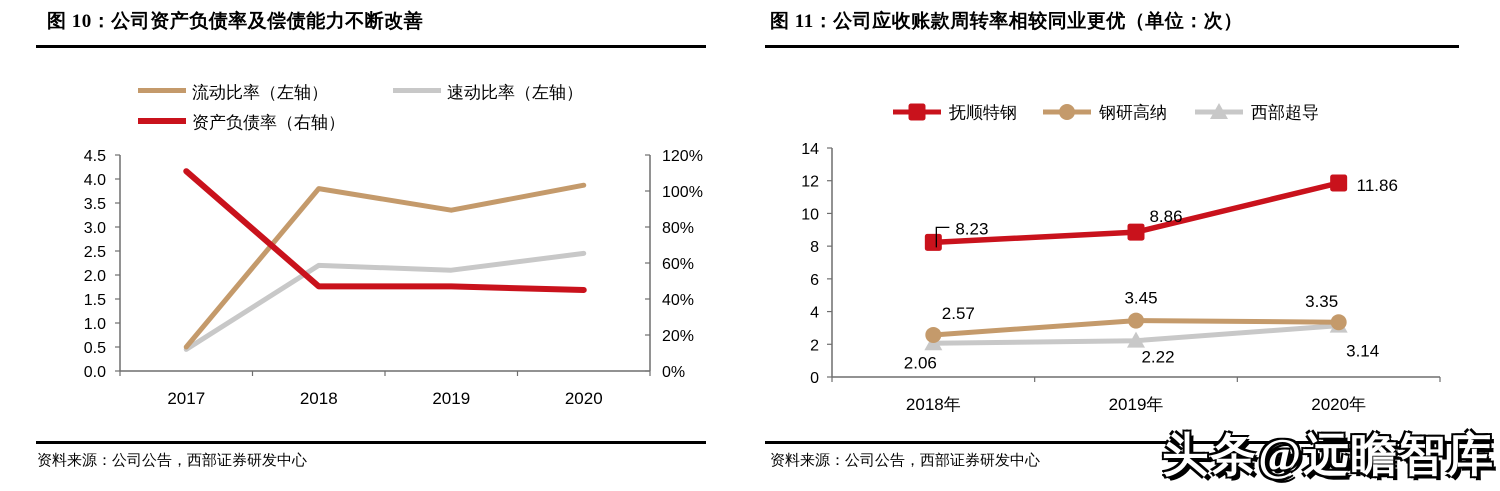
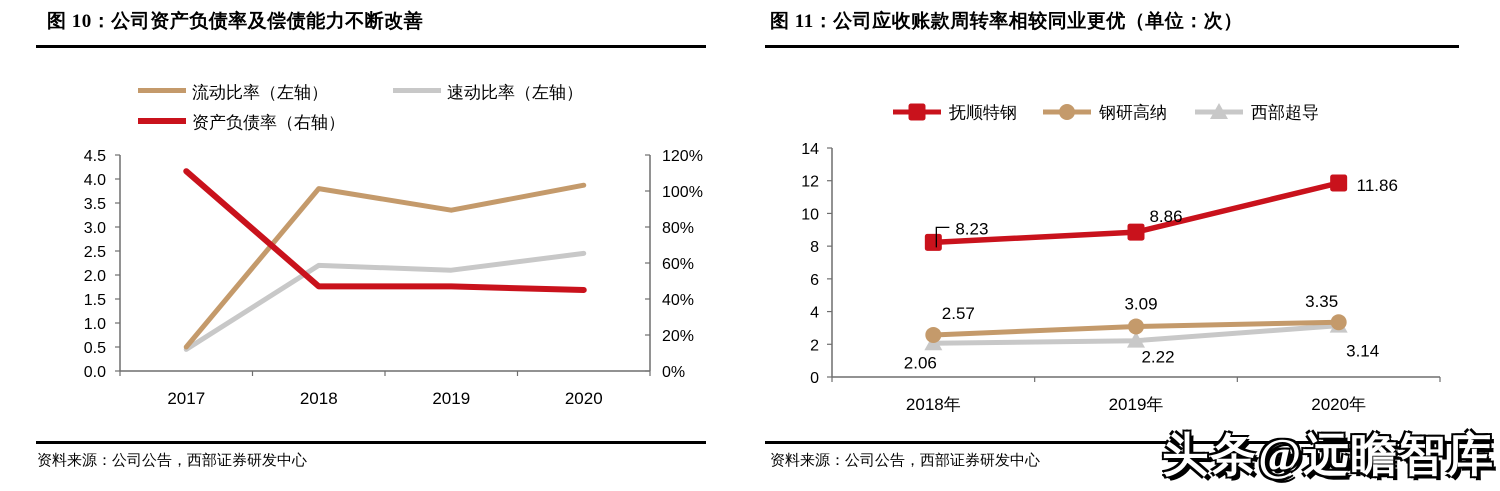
图 11：公司应收账款周转率相较同业更优（单位：次）/钢研高纳/2019年: 3.45 -> 3.09
